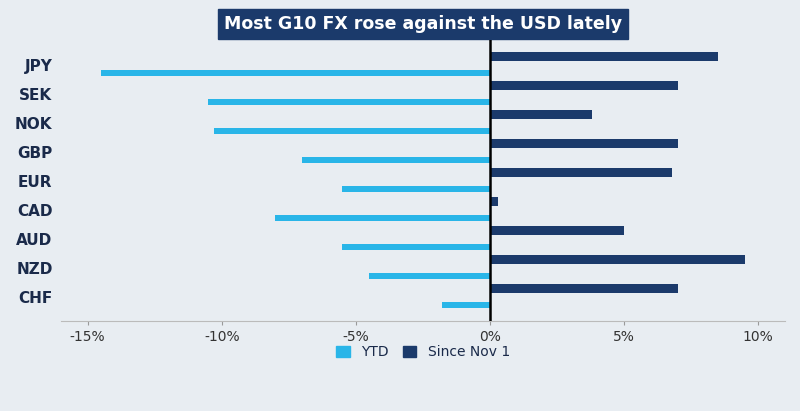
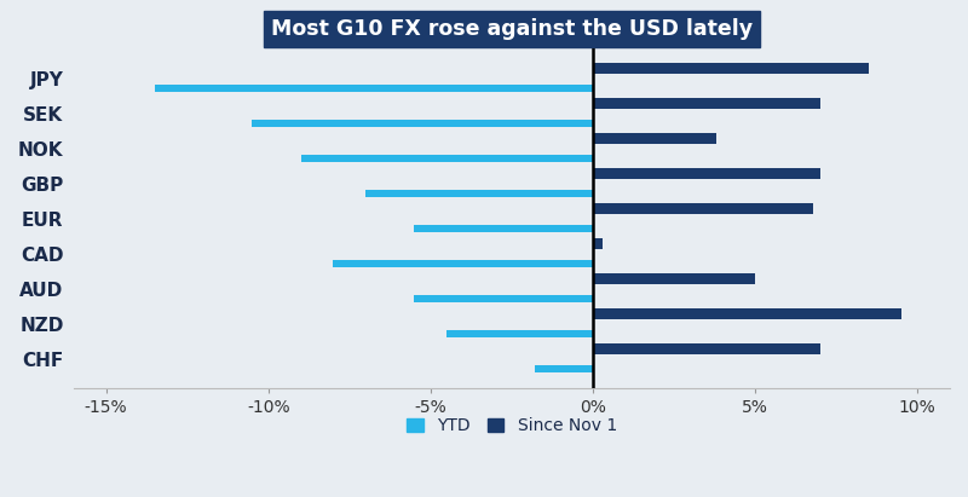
YTD/JPY: -14.5% -> -13.5%
YTD/NOK: -10.3% -> -9.0%
